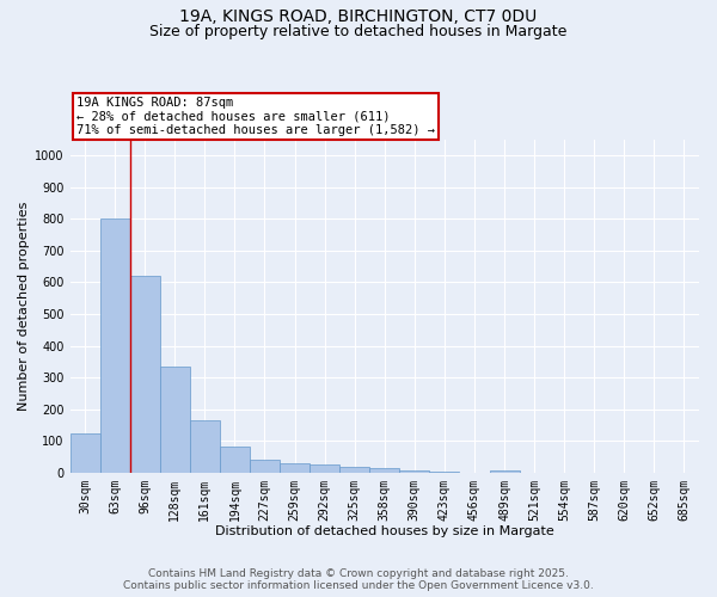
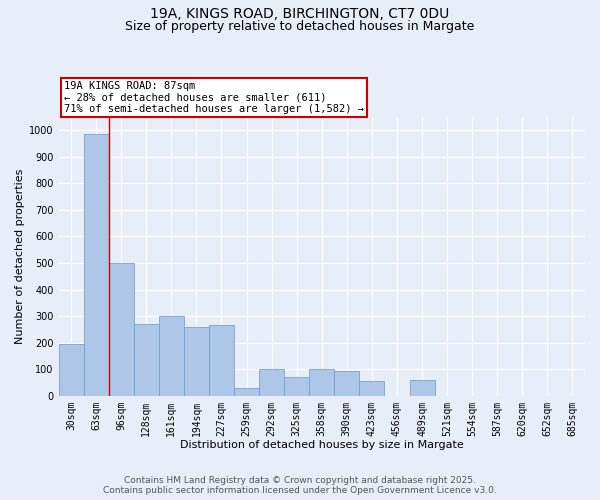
30sqm: 125 -> 195
63sqm: 800 -> 985
96sqm: 620 -> 500
128sqm: 335 -> 270
161sqm: 165 -> 300
194sqm: 80 -> 260
227sqm: 40 -> 265
292sqm: 25 -> 100
325sqm: 18 -> 70
358sqm: 13 -> 100
390sqm: 5 -> 95
423sqm: 2 -> 55
489sqm: 8 -> 60
